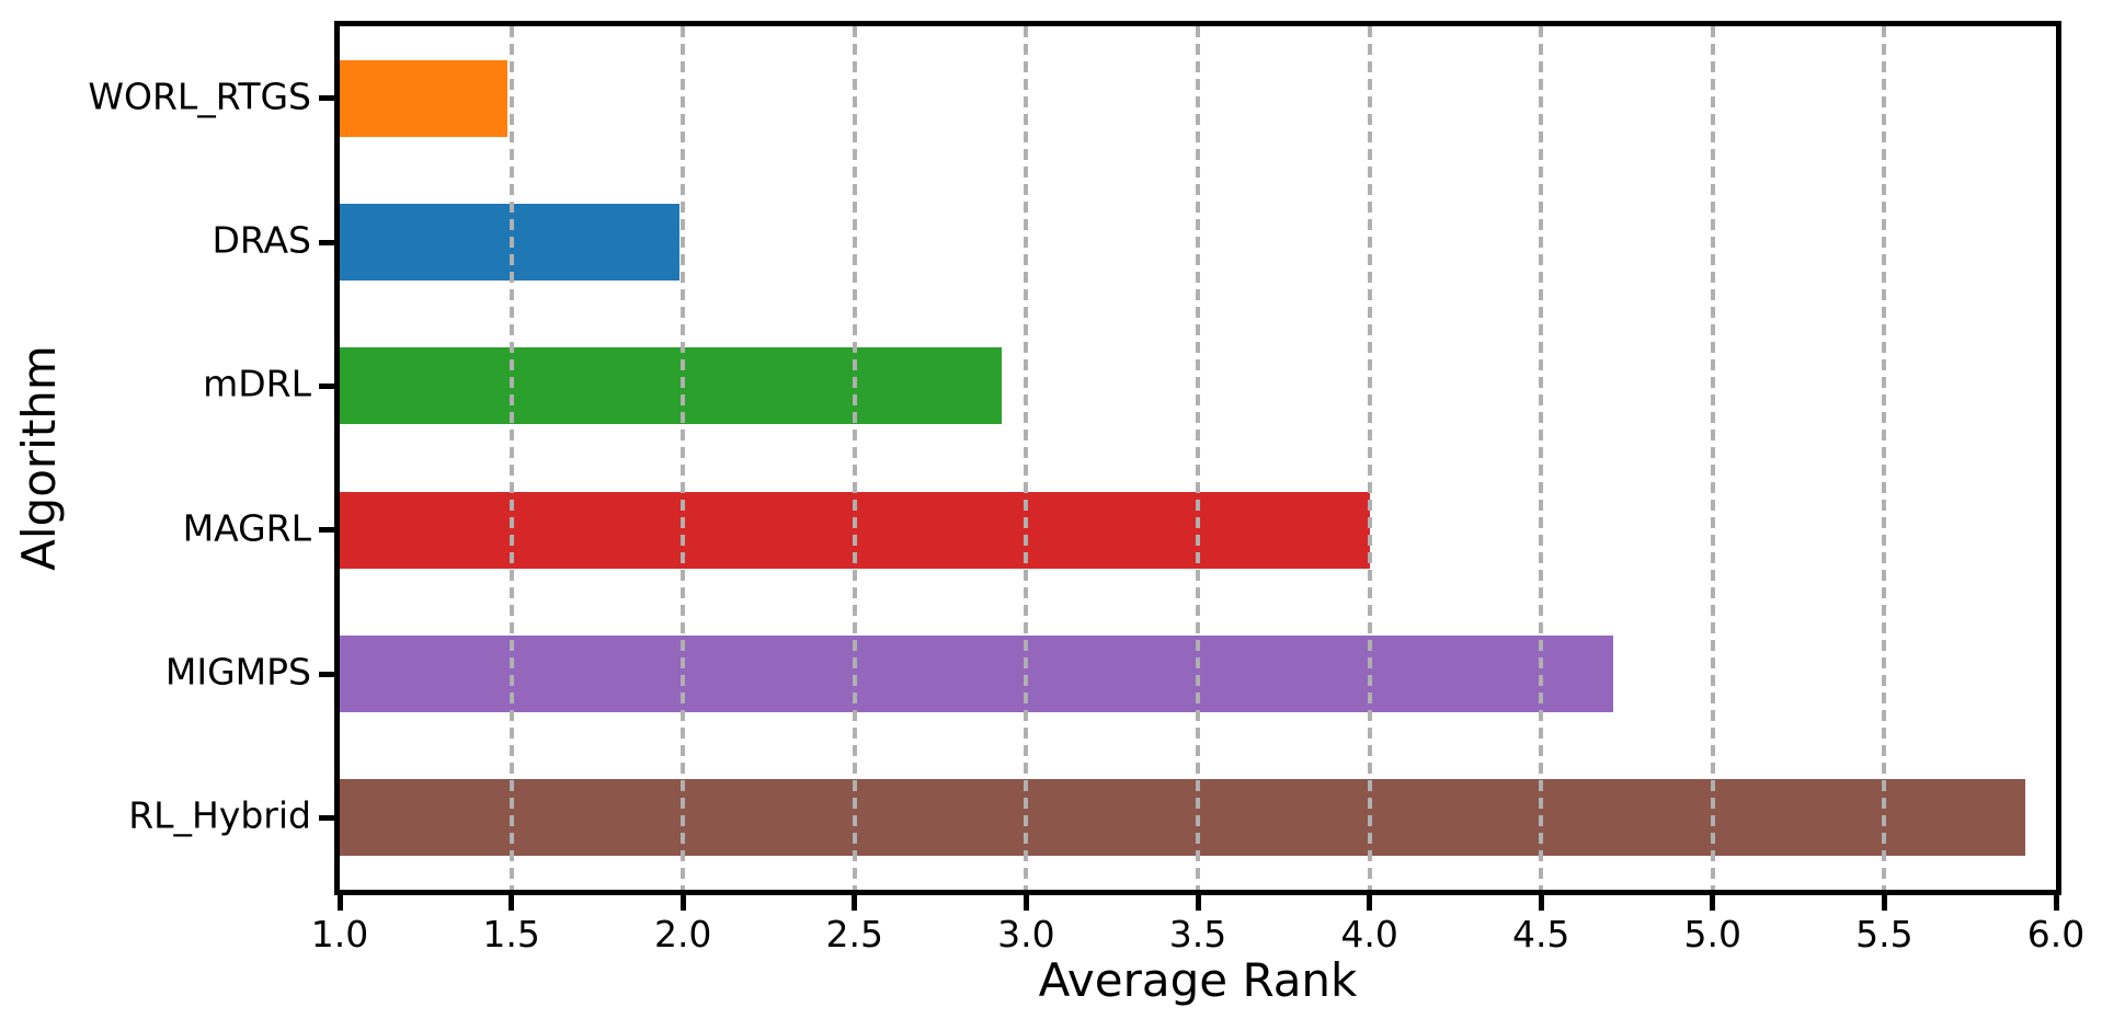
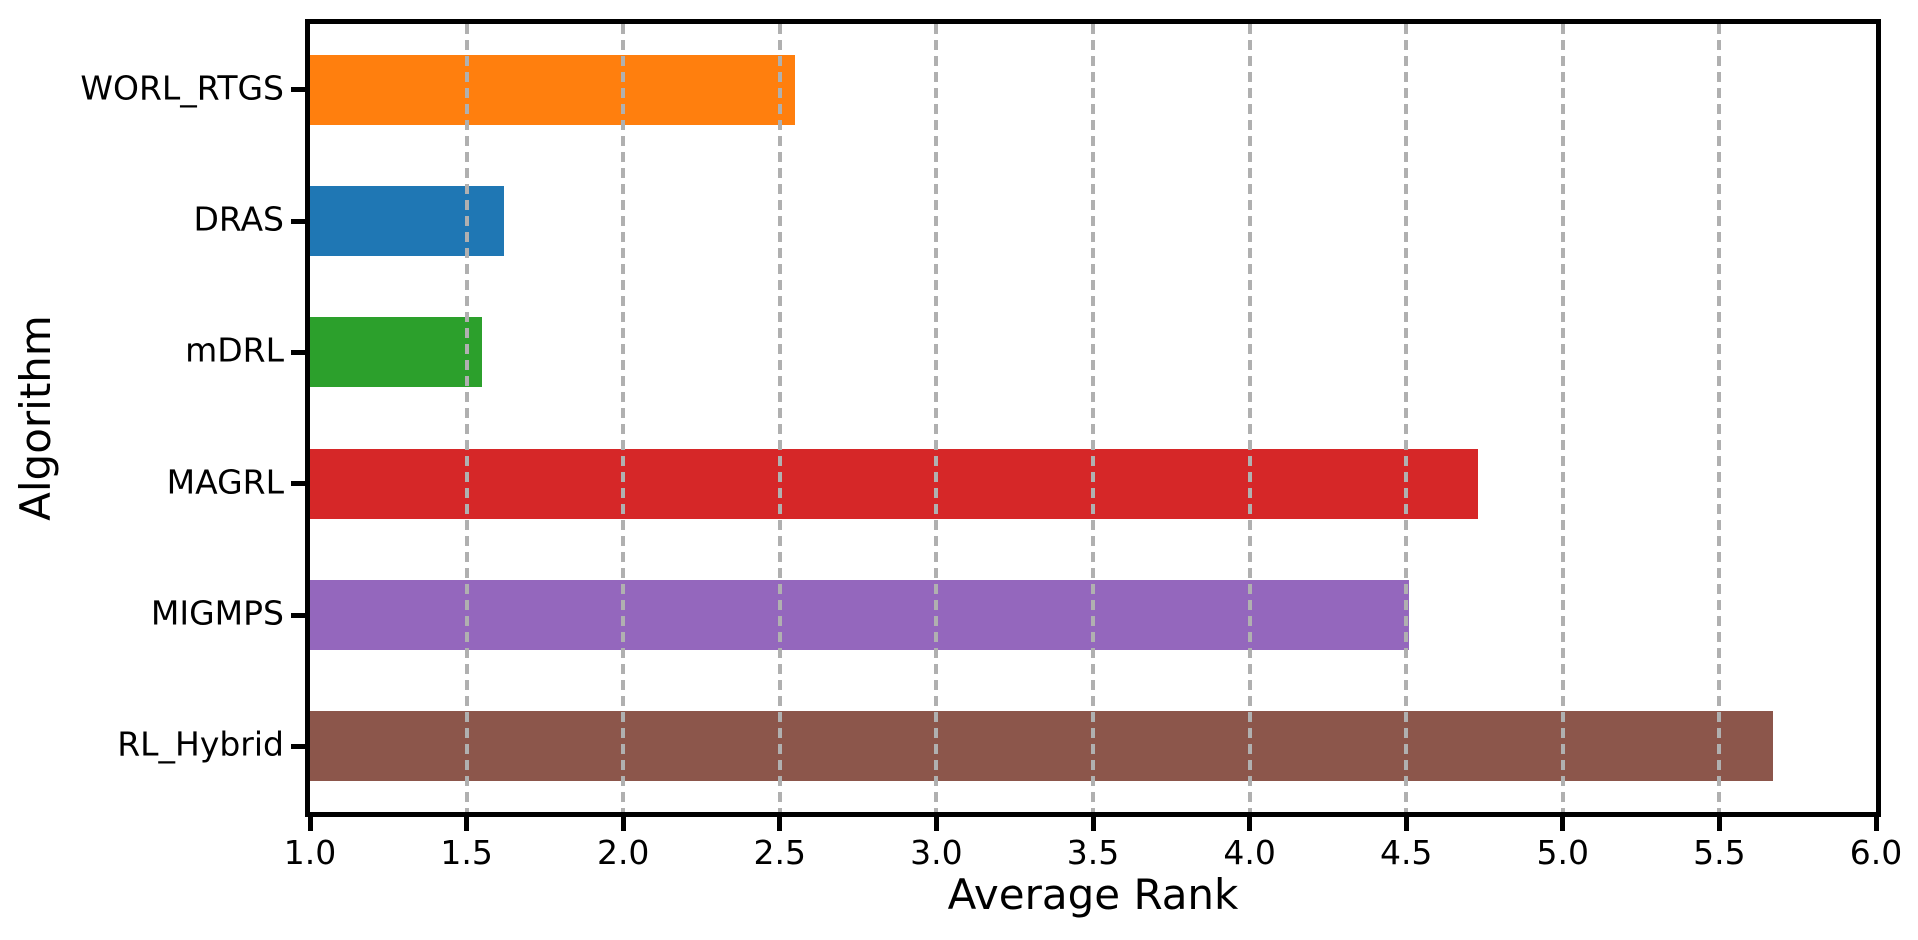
WORL_RTGS: 1.49 -> 2.55
DRAS: 1.99 -> 1.62
mDRL: 2.93 -> 1.55
MAGRL: 4.00 -> 4.73
MIGMPS: 4.71 -> 4.51
RL_Hybrid: 5.91 -> 5.67
